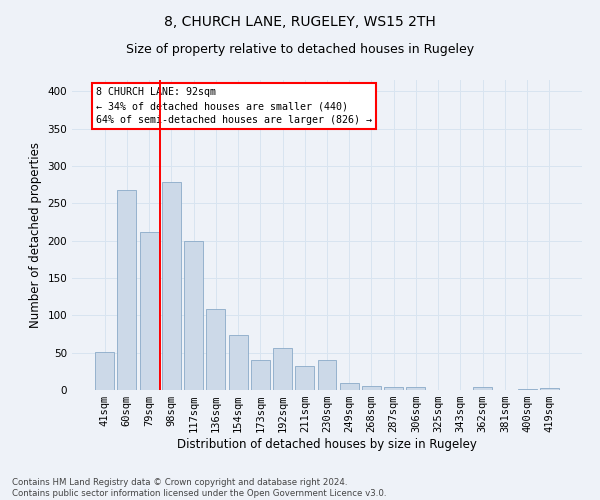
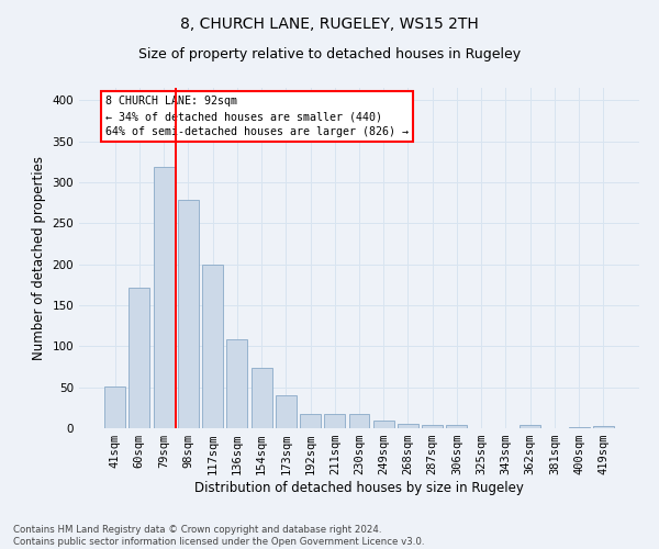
60sqm: 268 -> 172
79sqm: 212 -> 319
192sqm: 56 -> 18
211sqm: 32 -> 17
230sqm: 40 -> 17
